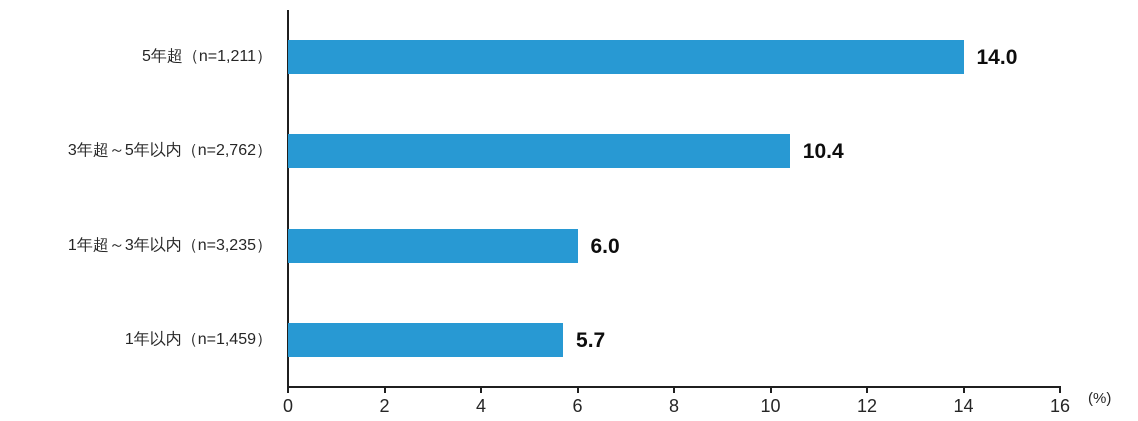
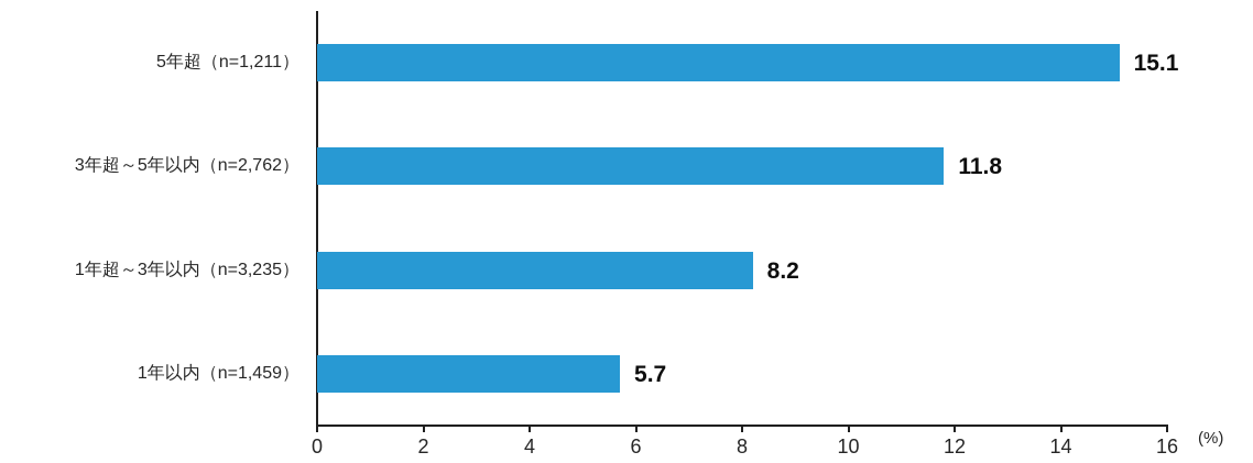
5年超（n=1,211）: 14.0 -> 15.1
3年超～5年以内（n=2,762）: 10.4 -> 11.8
1年超～3年以内（n=3,235）: 6.0 -> 8.2
